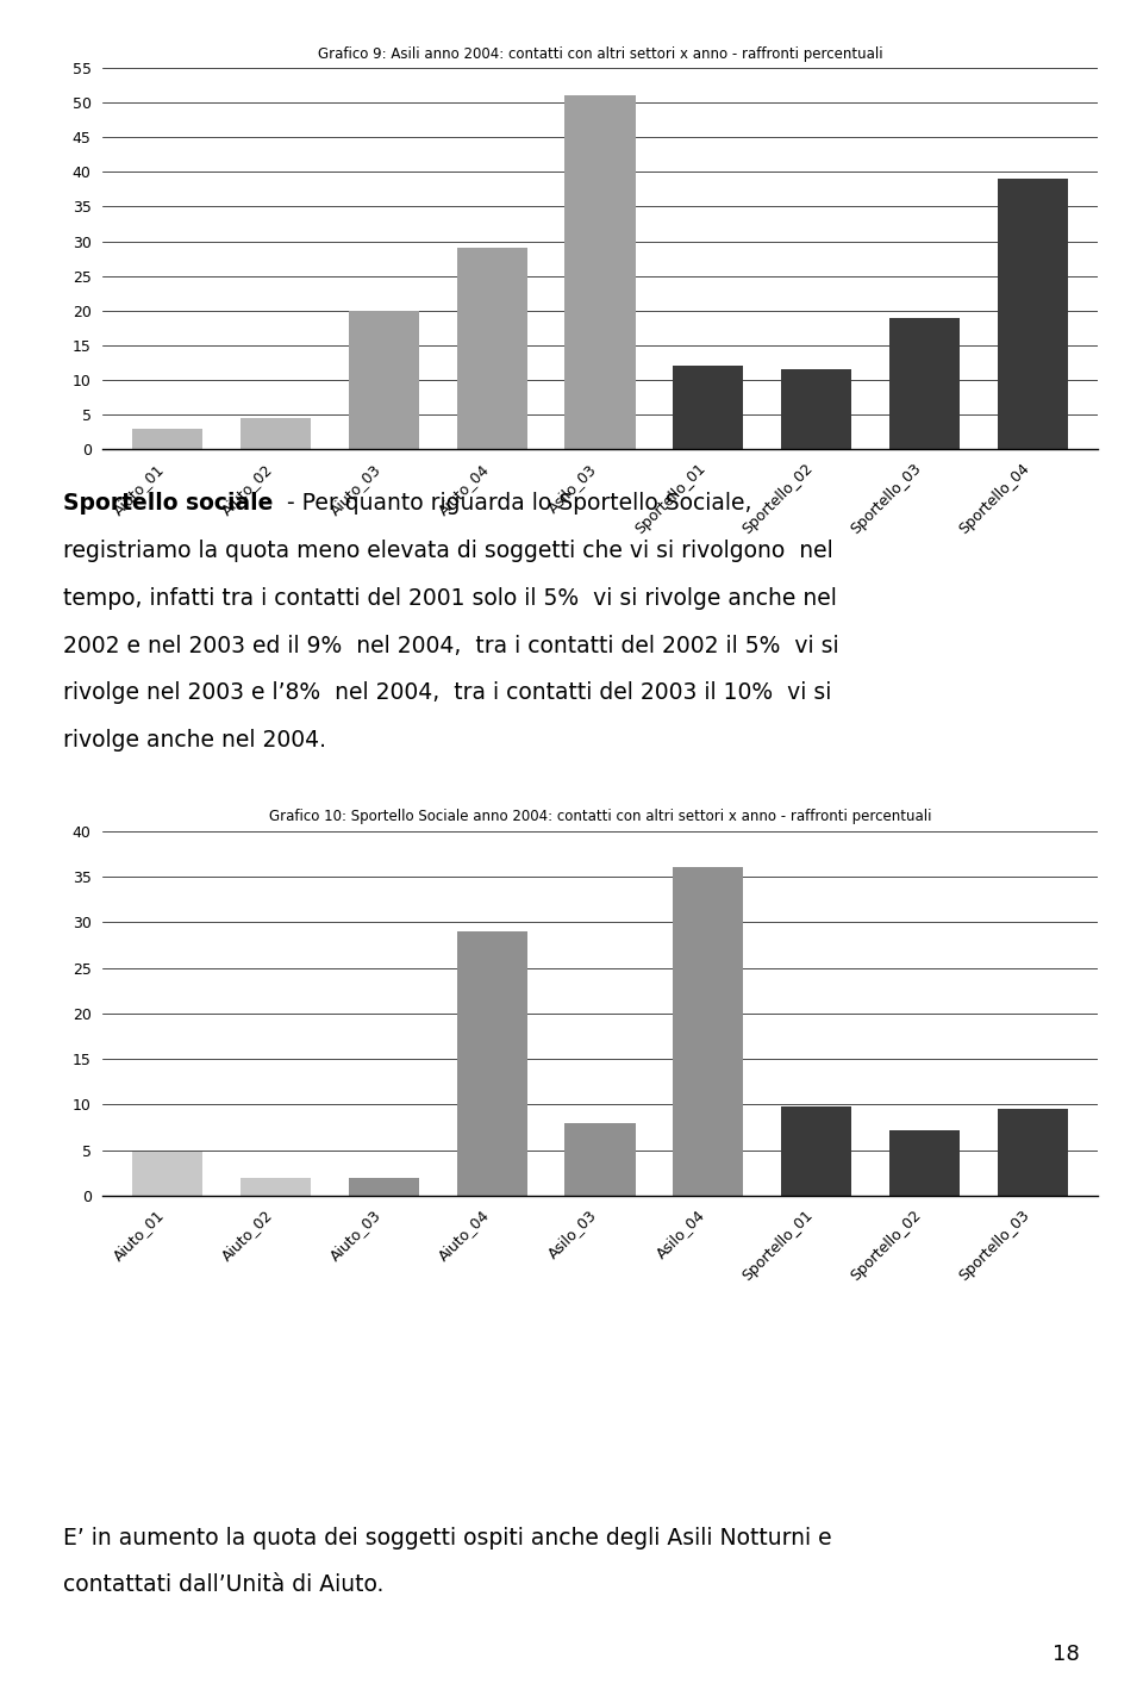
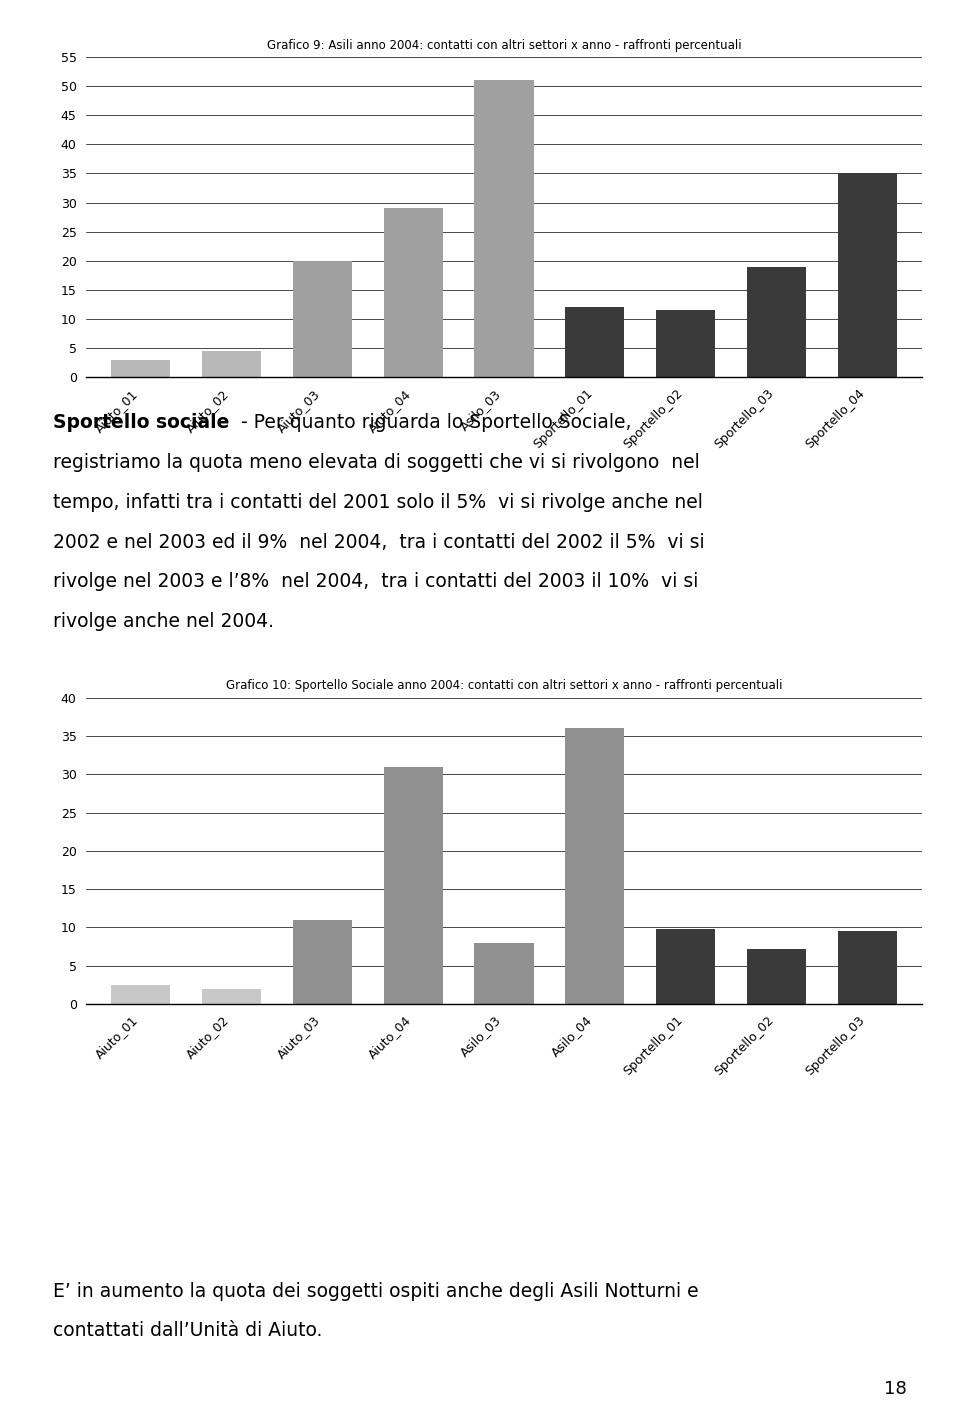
Sportello_04: 39.0 -> 35.0
Aiuto_01: 4.8 -> 2.5
Aiuto_03: 2.0 -> 11.0
Aiuto_04: 29.0 -> 31.0
